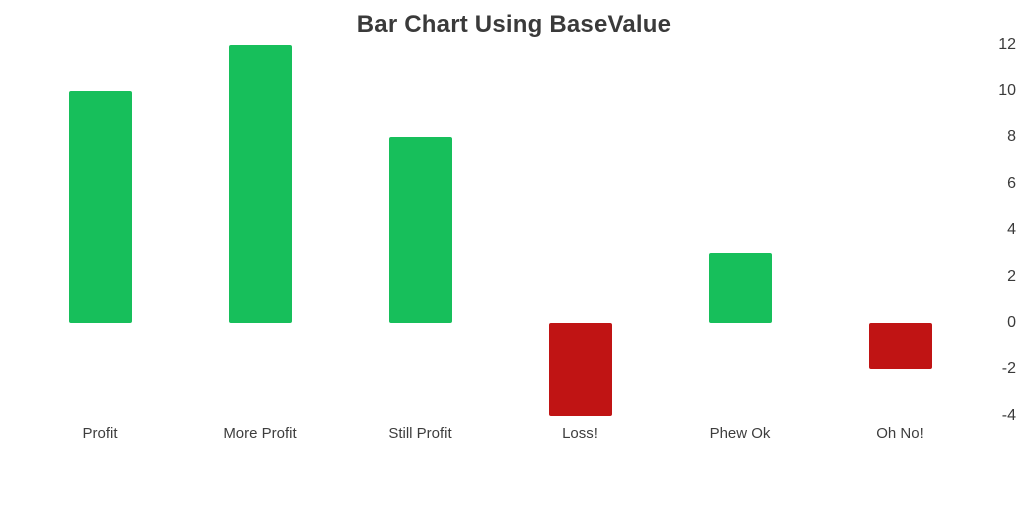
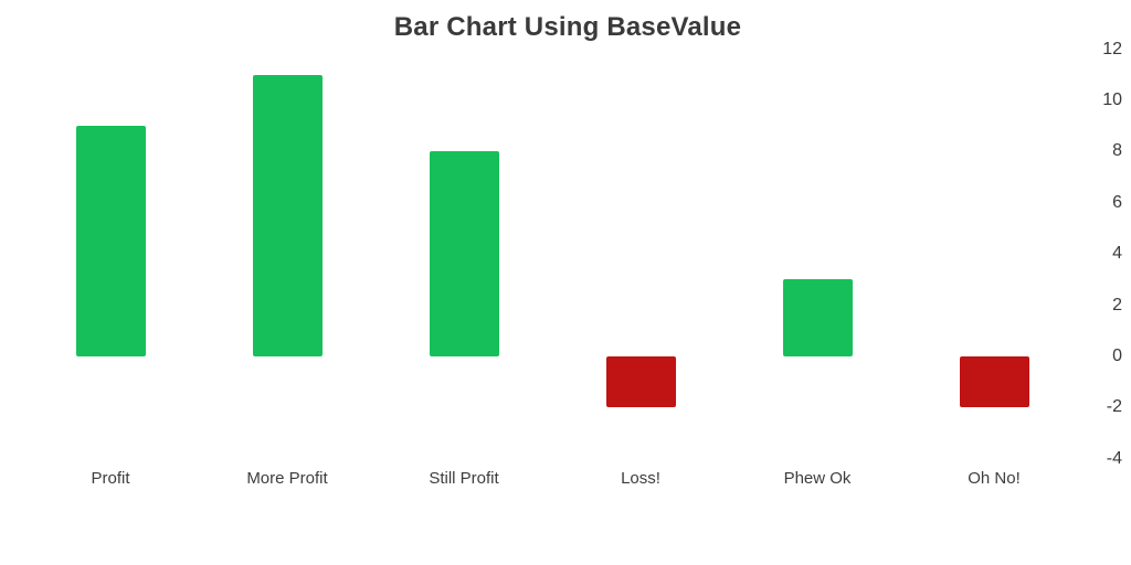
Profit: 10 -> 9
More Profit: 12 -> 11
Loss!: -4 -> -2
